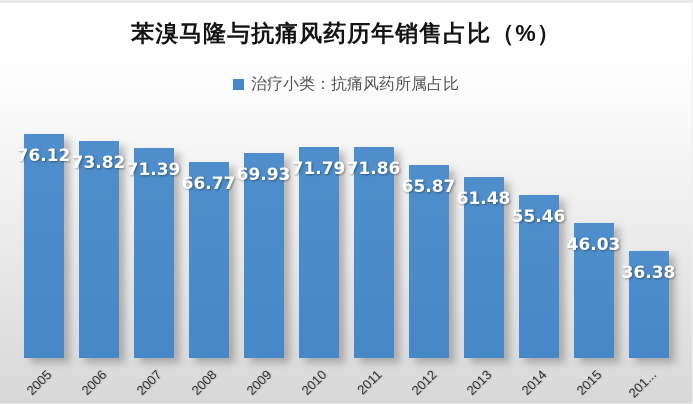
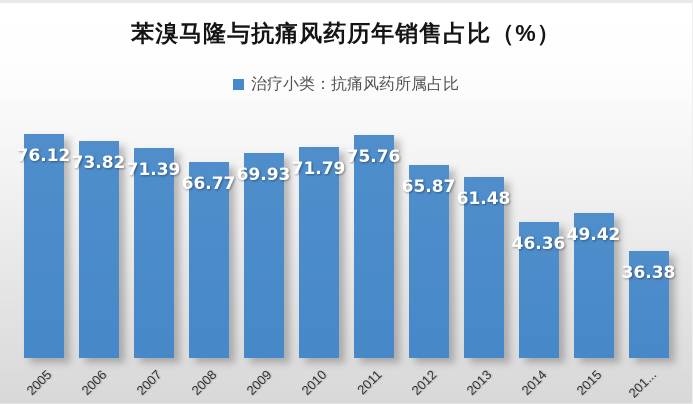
2011: 71.86 -> 75.76
2014: 55.46 -> 46.36
2015: 46.03 -> 49.42
